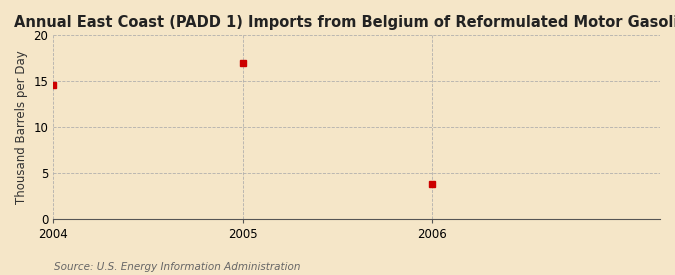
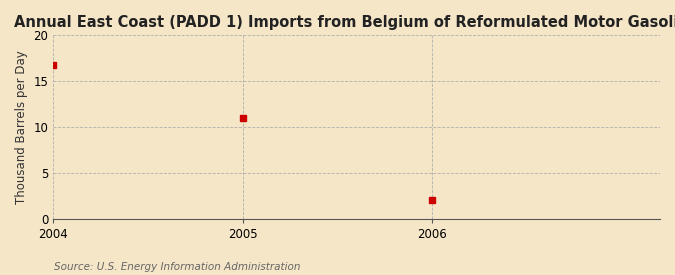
2004: 14.6 -> 16.8
2005: 17.0 -> 11.0
2006: 3.8 -> 2.0
